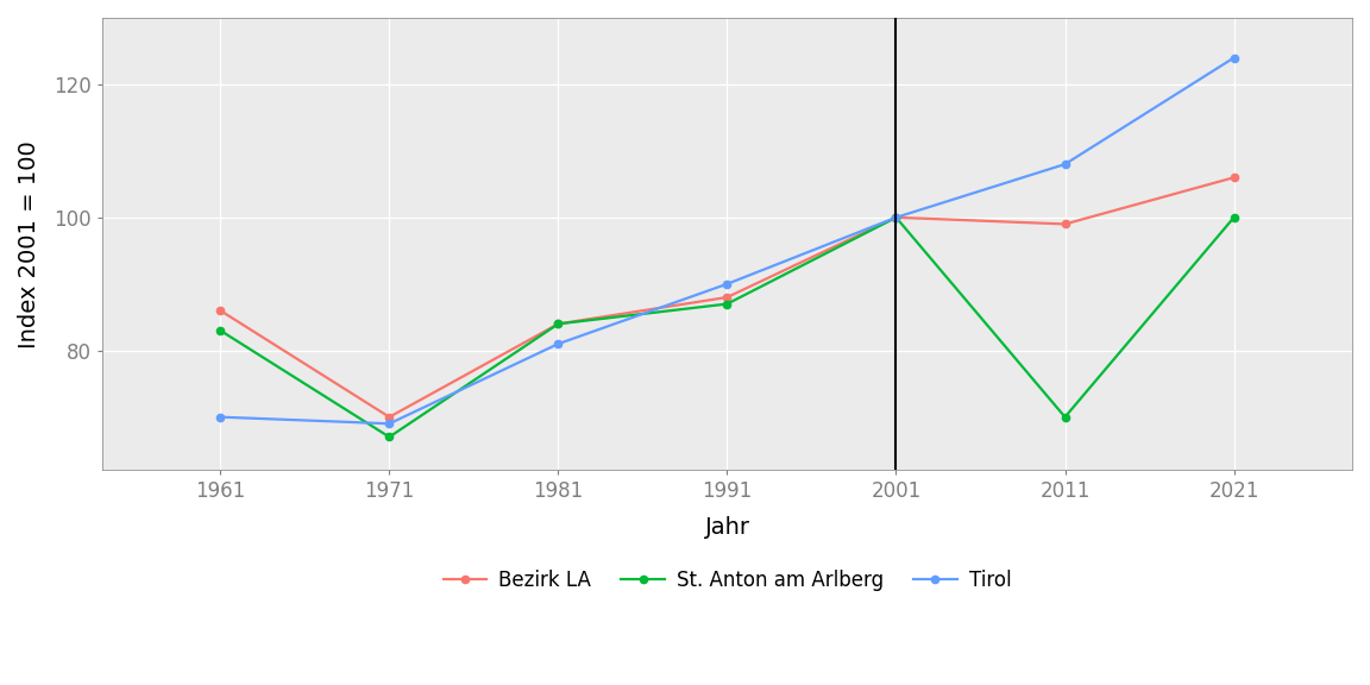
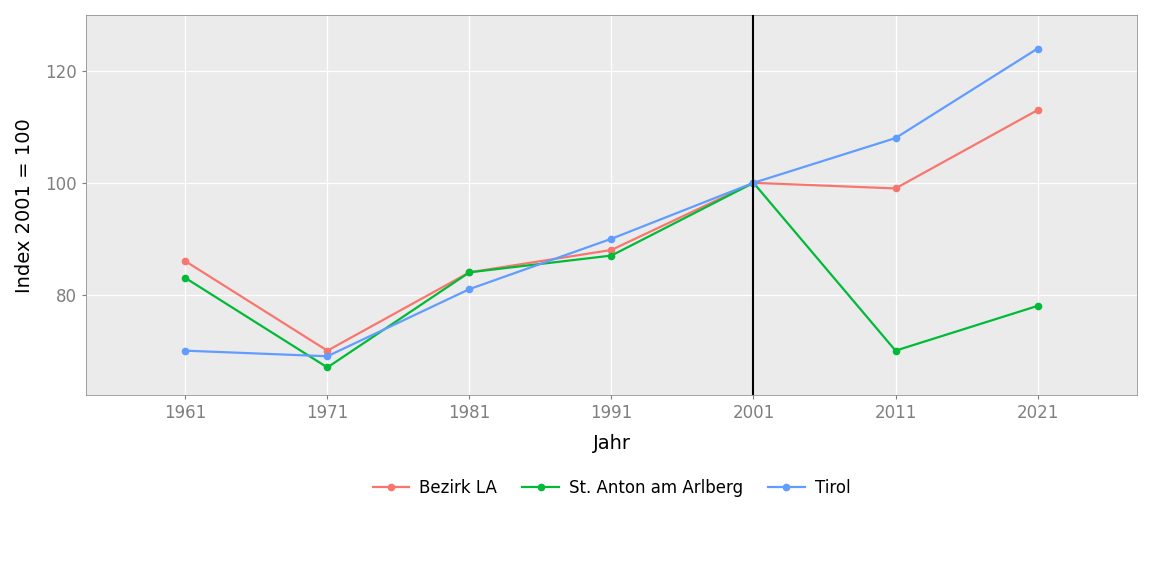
Bezirk LA/2021: 106 -> 113
St. Anton am Arlberg/2021: 100 -> 78
